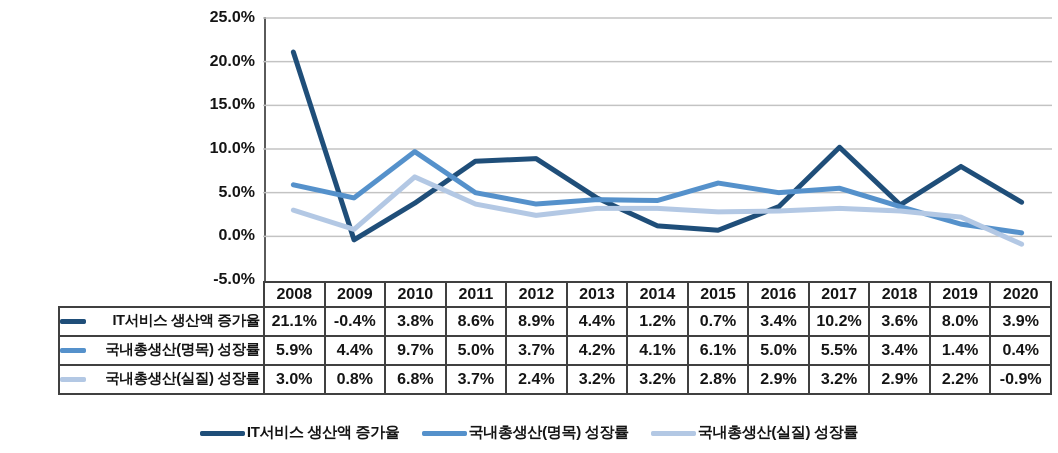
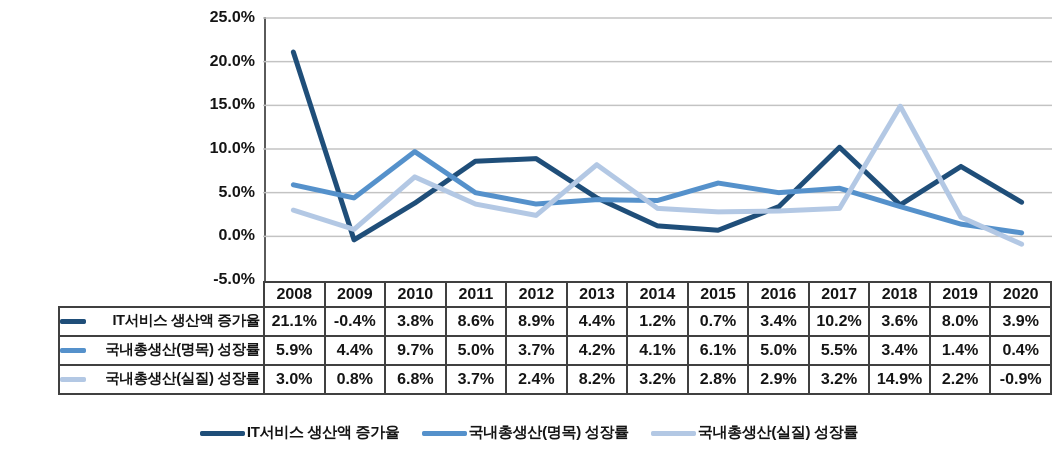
국내총생산(실질) 성장률/2013: 3.2% -> 8.2%
국내총생산(실질) 성장률/2018: 2.9% -> 14.9%
